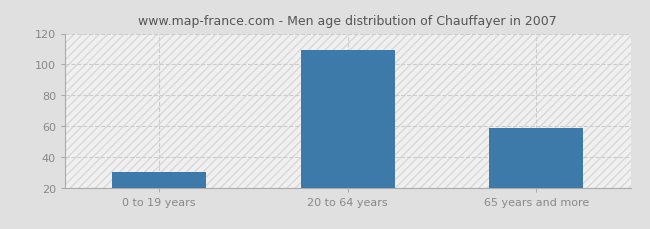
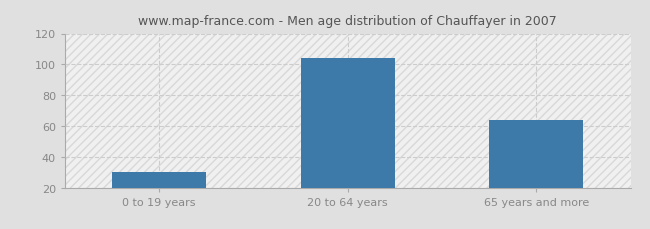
20 to 64 years: 109 -> 104
65 years and more: 59 -> 64
